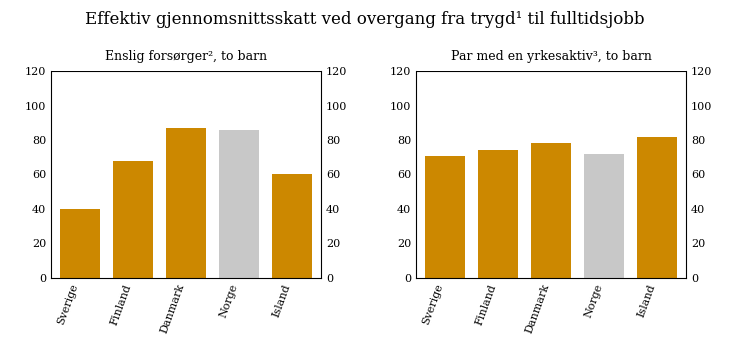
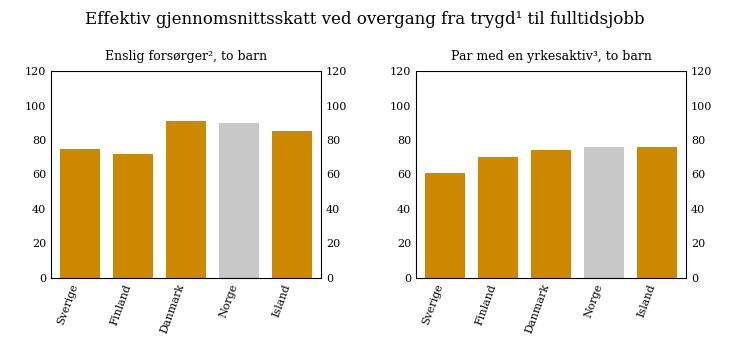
Enslig forsørger², to barn/Sverige: 40 -> 75
Enslig forsørger², to barn/Finland: 68 -> 72
Enslig forsørger², to barn/Danmark: 87 -> 91
Enslig forsørger², to barn/Norge: 86 -> 90
Enslig forsørger², to barn/Island: 60 -> 85
Par med en yrkesaktiv³, to barn/Sverige: 71 -> 61
Par med en yrkesaktiv³, to barn/Finland: 74 -> 70
Par med en yrkesaktiv³, to barn/Danmark: 78 -> 74
Par med en yrkesaktiv³, to barn/Norge: 72 -> 76
Par med en yrkesaktiv³, to barn/Island: 82 -> 76
